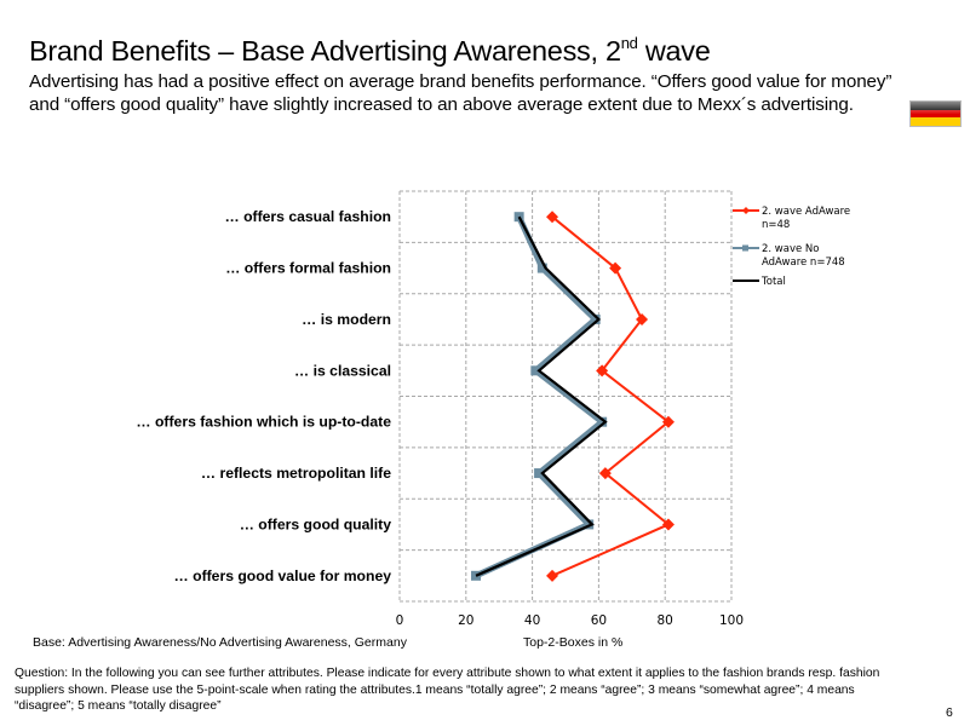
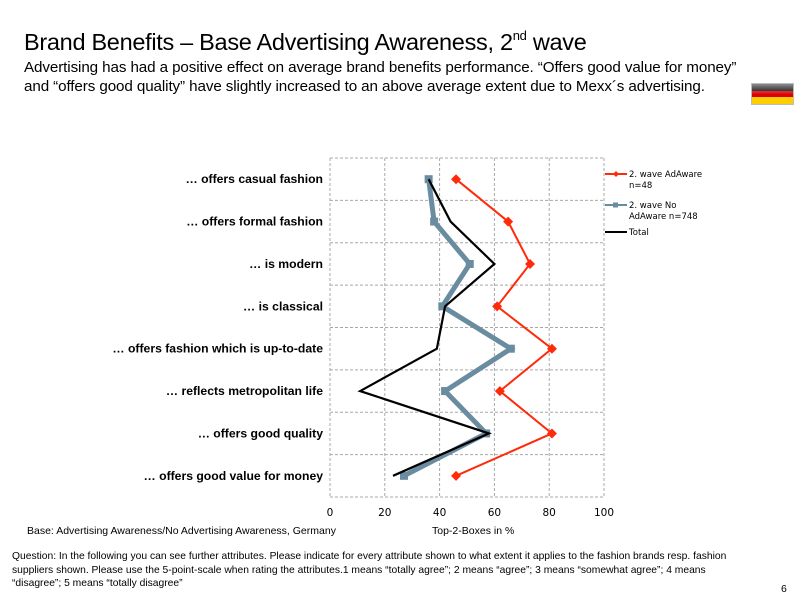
2. wave No AdAware n=748/… offers formal fashion: 43 -> 38
2. wave No AdAware n=748/… is modern: 59 -> 51
2. wave No AdAware n=748/… offers fashion which is up-to-date: 61 -> 66
Total/… offers fashion which is up-to-date: 62 -> 39
Total/… reflects metropolitan life: 43 -> 11
2. wave No AdAware n=748/… offers good value for money: 23 -> 27
